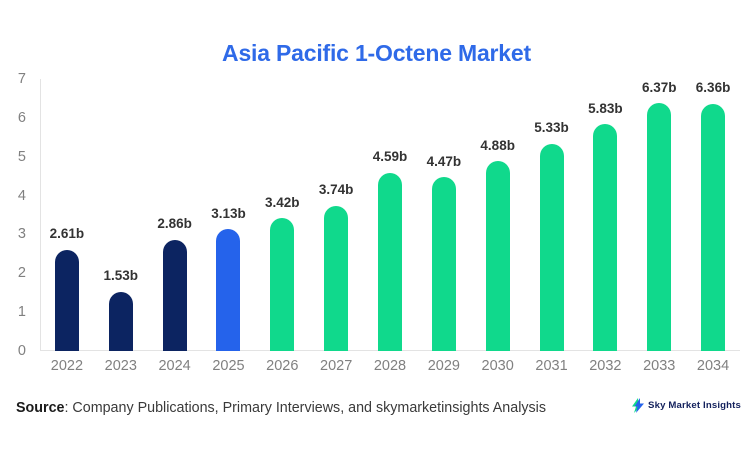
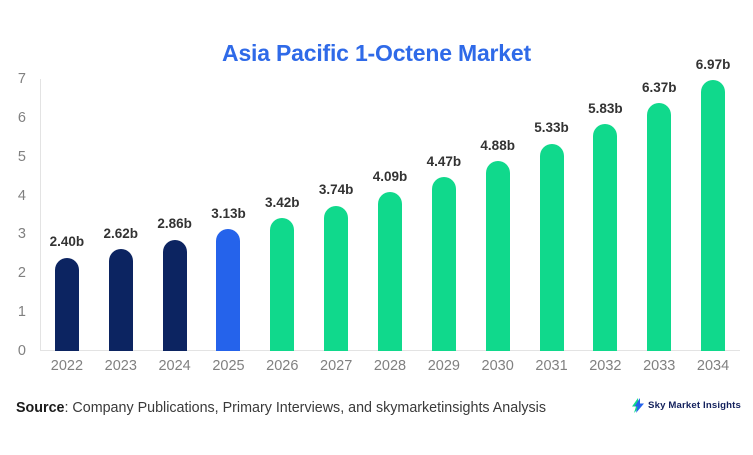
2022: 2.61b -> 2.40b
2023: 1.53b -> 2.62b
2028: 4.59b -> 4.09b
2034: 6.36b -> 6.97b
